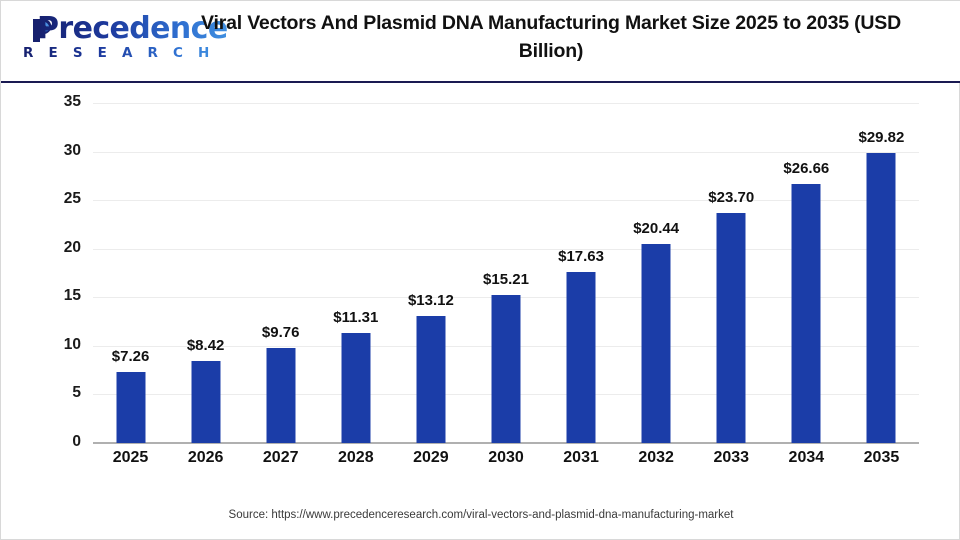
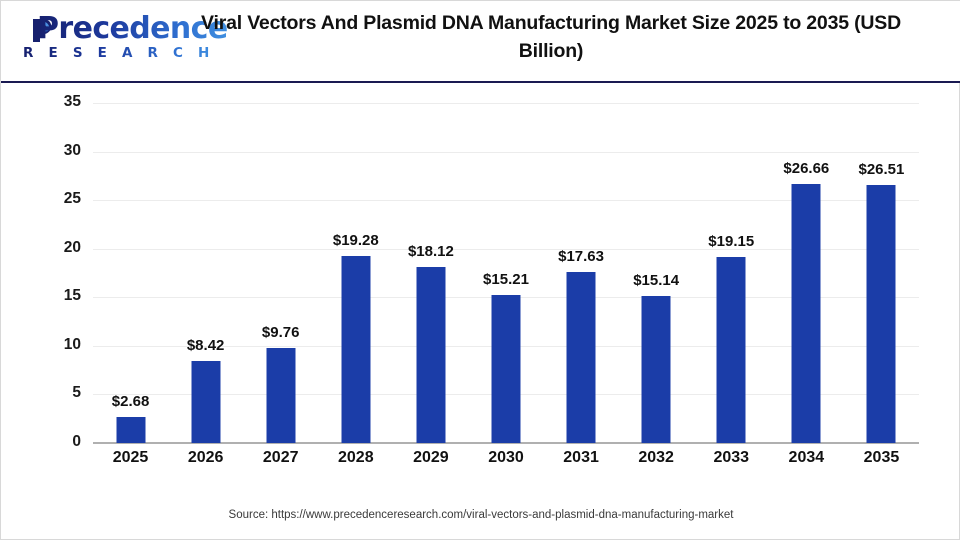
2025: $7.26 -> $2.68
2028: $11.31 -> $19.28
2029: $13.12 -> $18.12
2032: $20.44 -> $15.14
2033: $23.70 -> $19.15
2035: $29.82 -> $26.51
